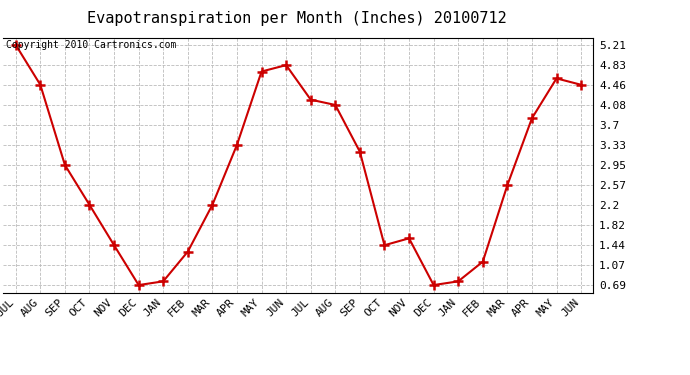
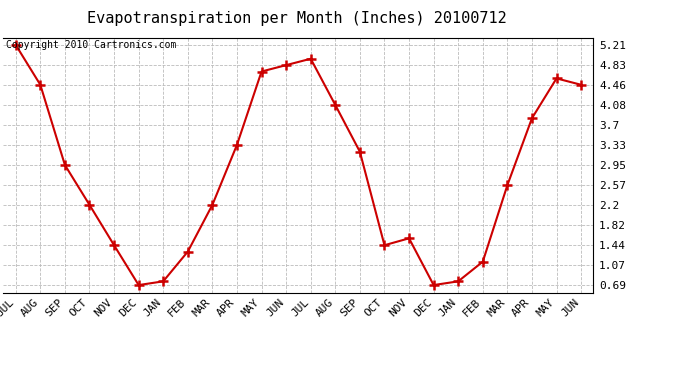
JUL: 4.18 -> 4.95
